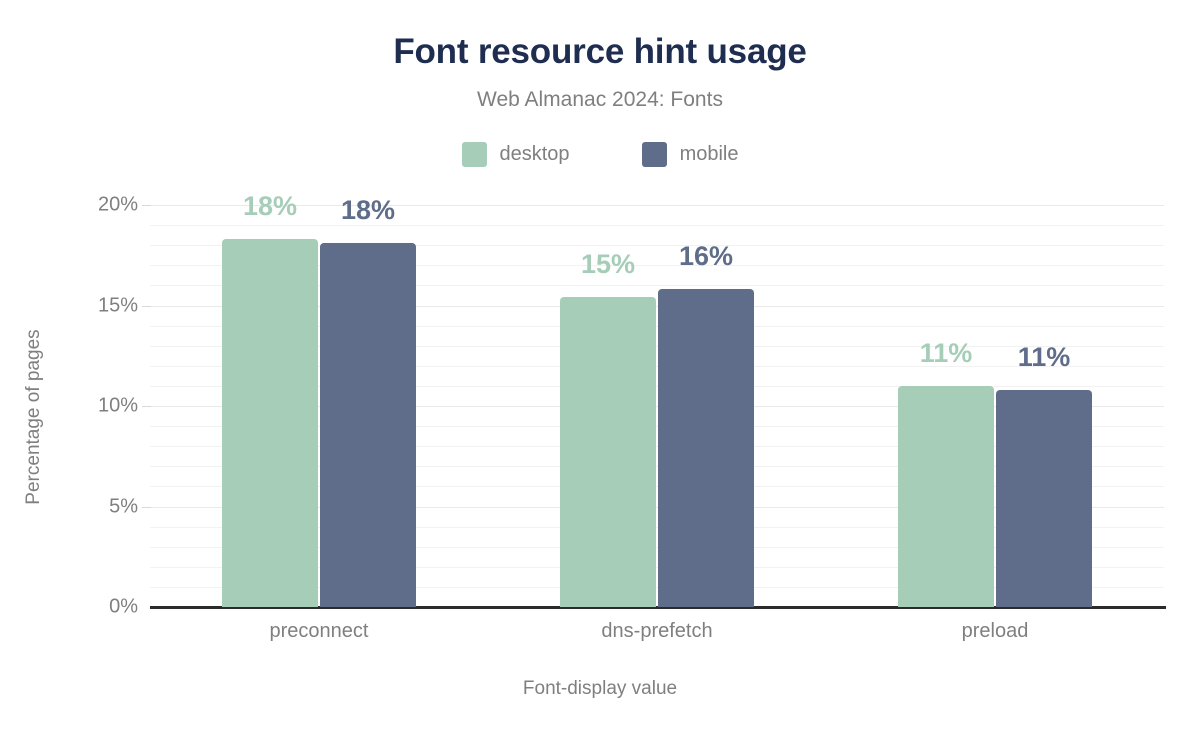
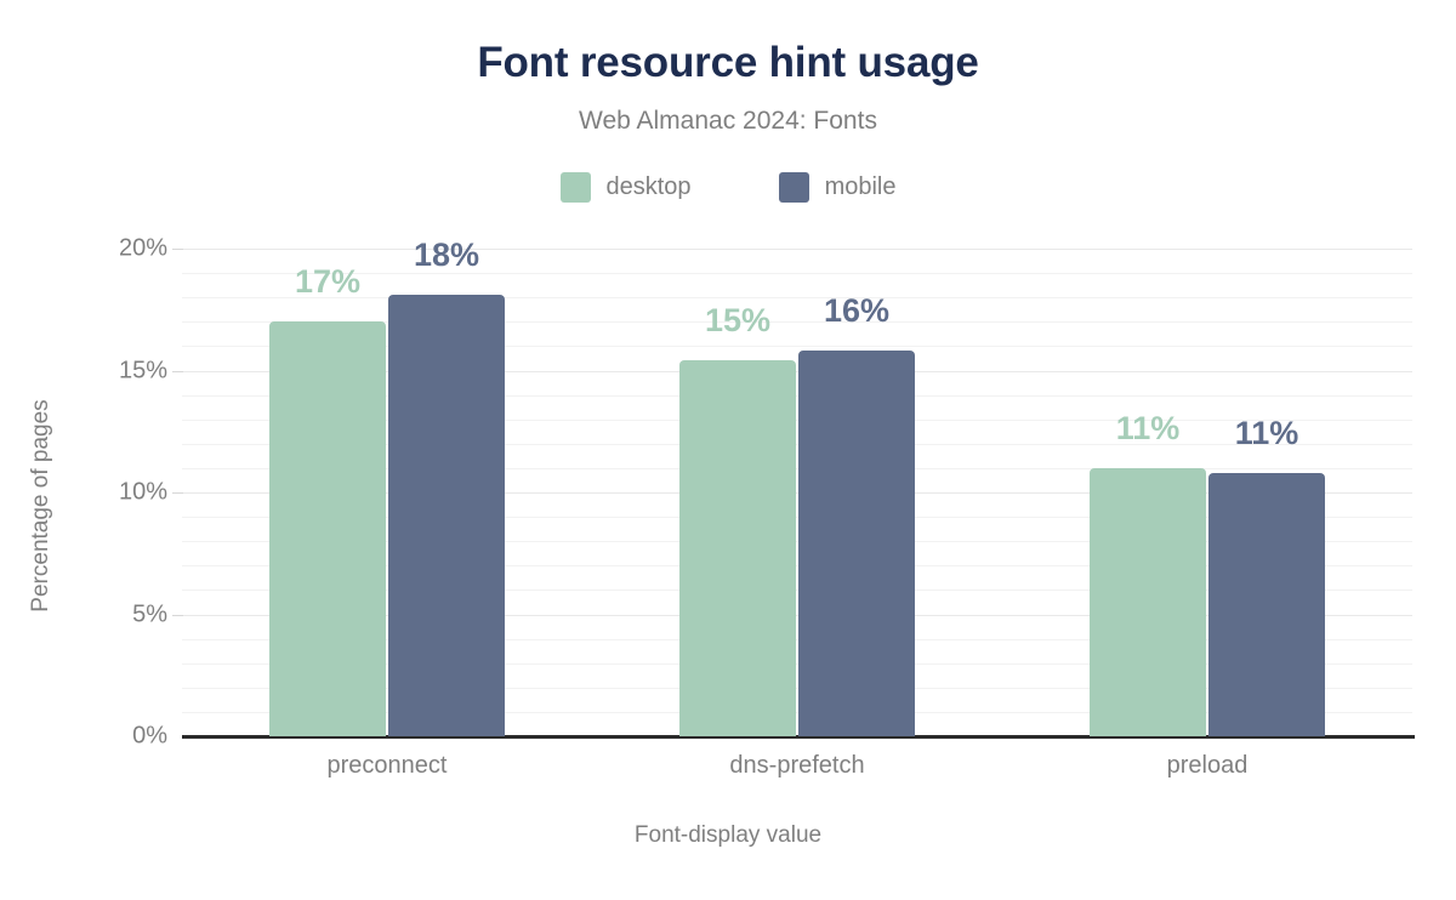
desktop/preconnect: 18% -> 17%
